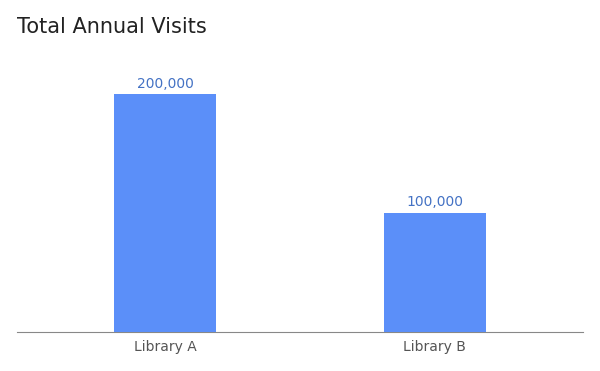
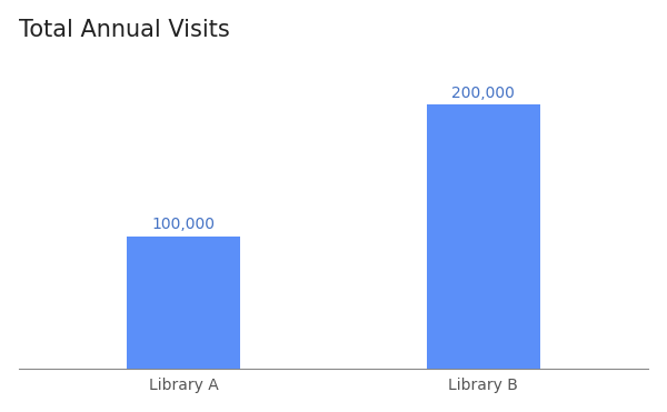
Library A: 200,000 -> 100,000
Library B: 100,000 -> 200,000
